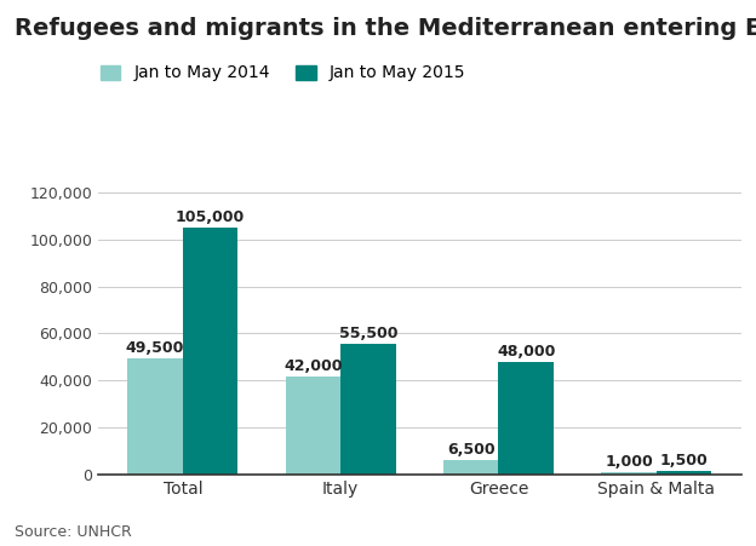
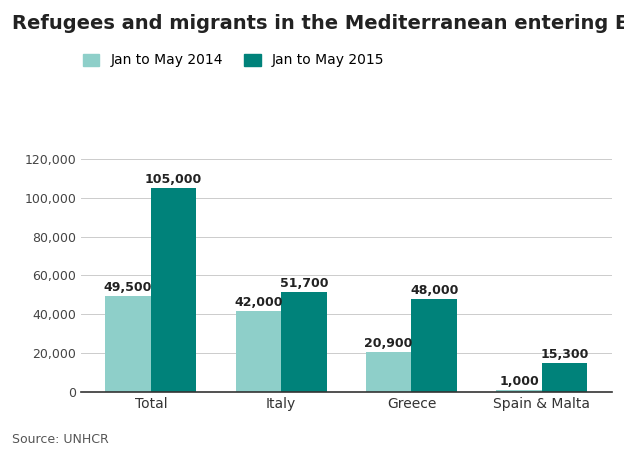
Jan to May 2015/Italy: 55,500 -> 51,700
Jan to May 2014/Greece: 6,500 -> 20,900
Jan to May 2015/Spain & Malta: 1,500 -> 15,300
